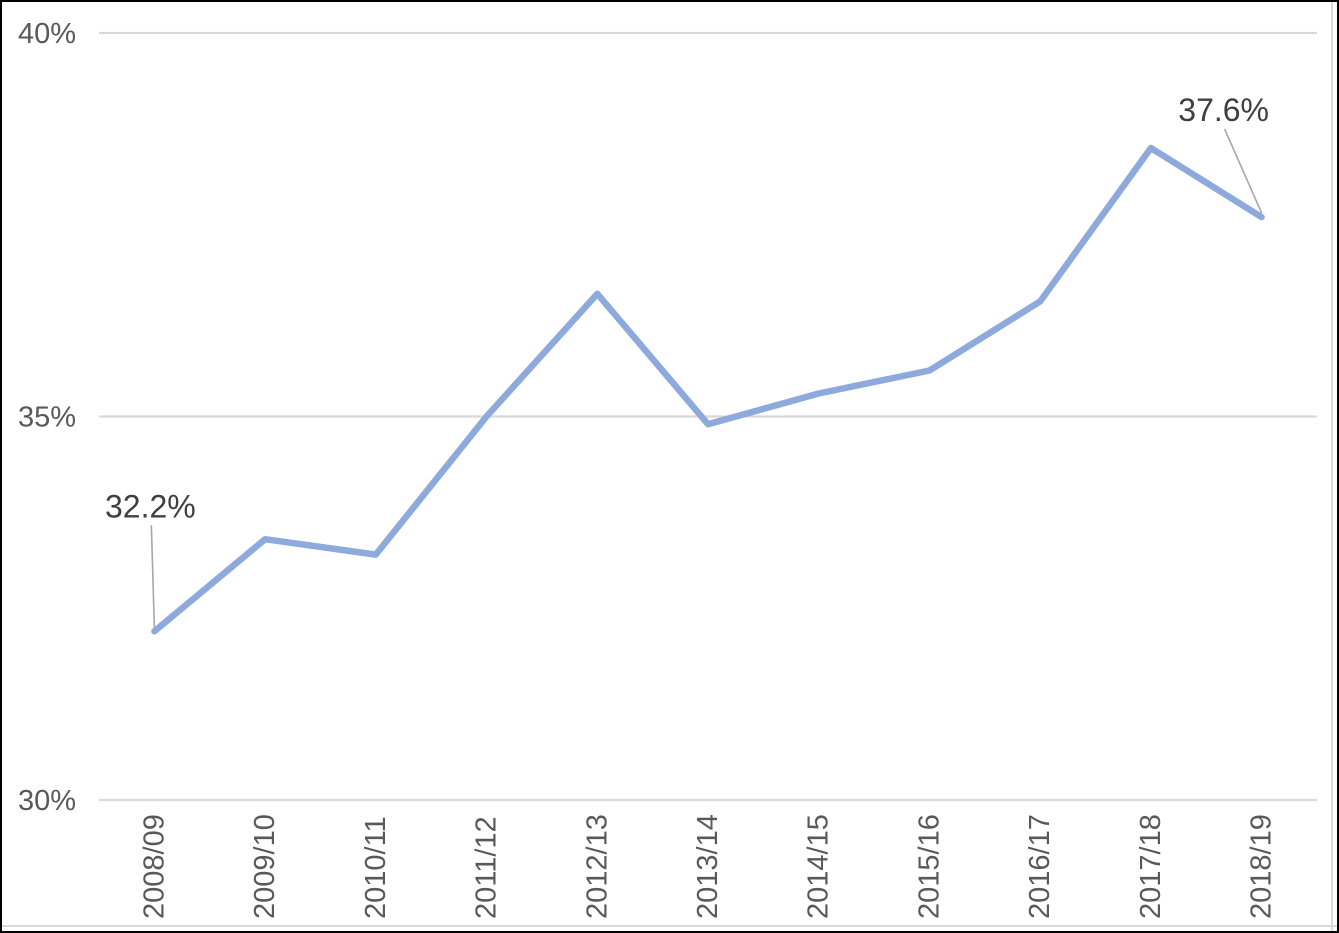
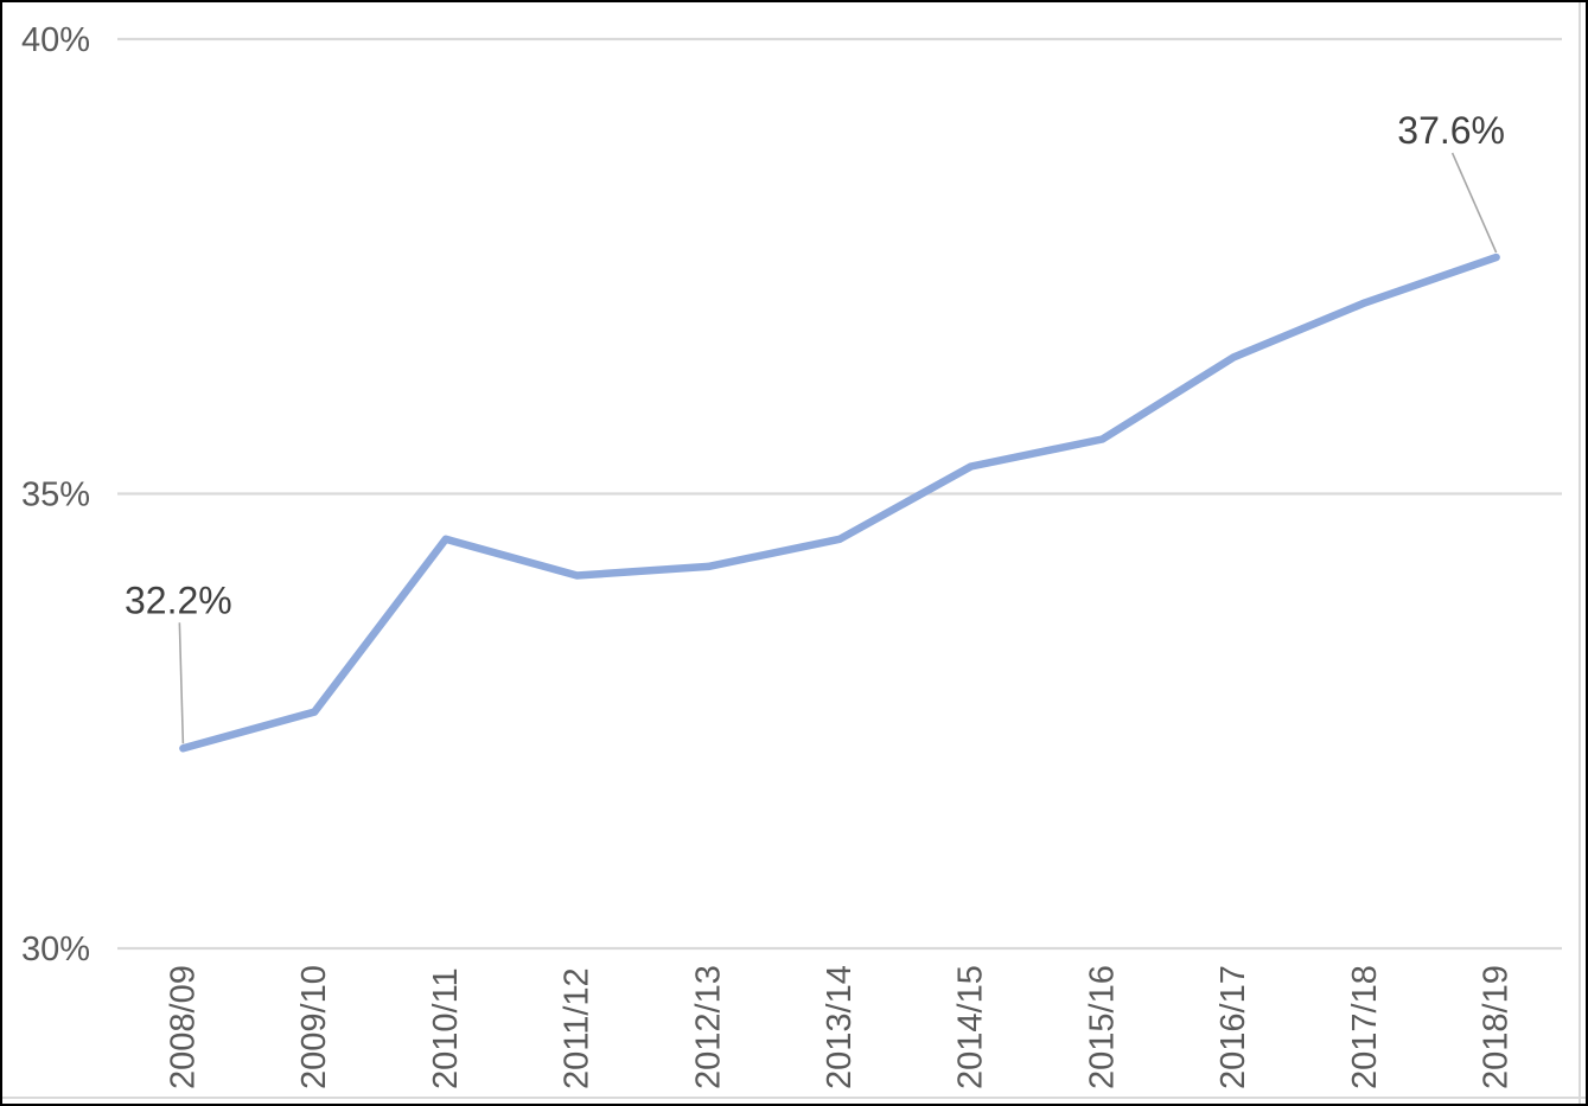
2009/10: 33.4% -> 32.6%
2010/11: 33.2% -> 34.5%
2011/12: 35.0% -> 34.1%
2012/13: 36.6% -> 34.2%
2013/14: 34.9% -> 34.5%
2017/18: 38.5% -> 37.1%
